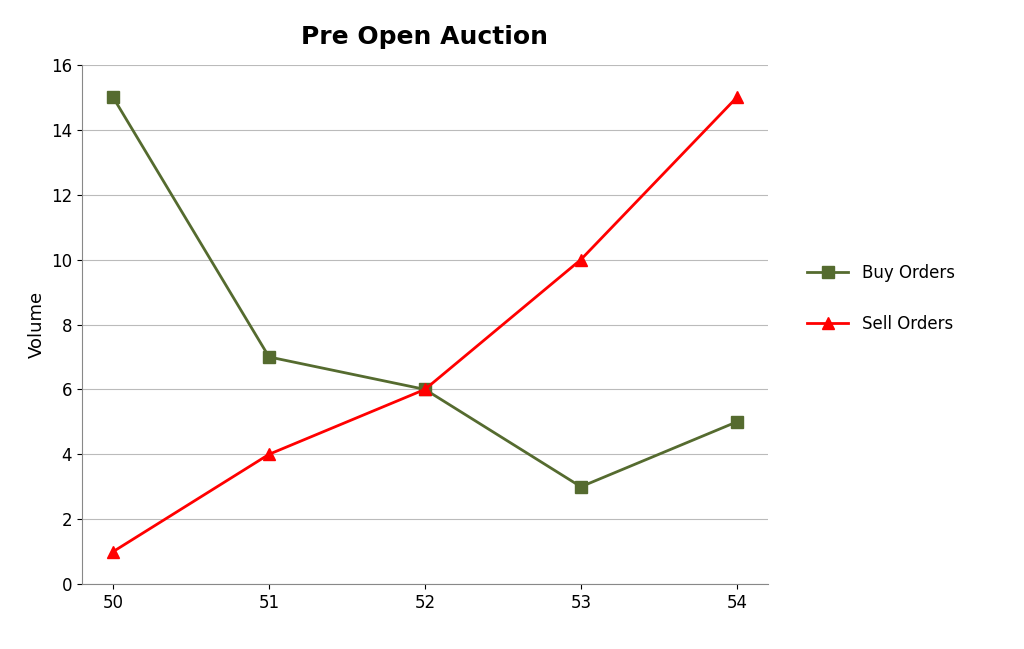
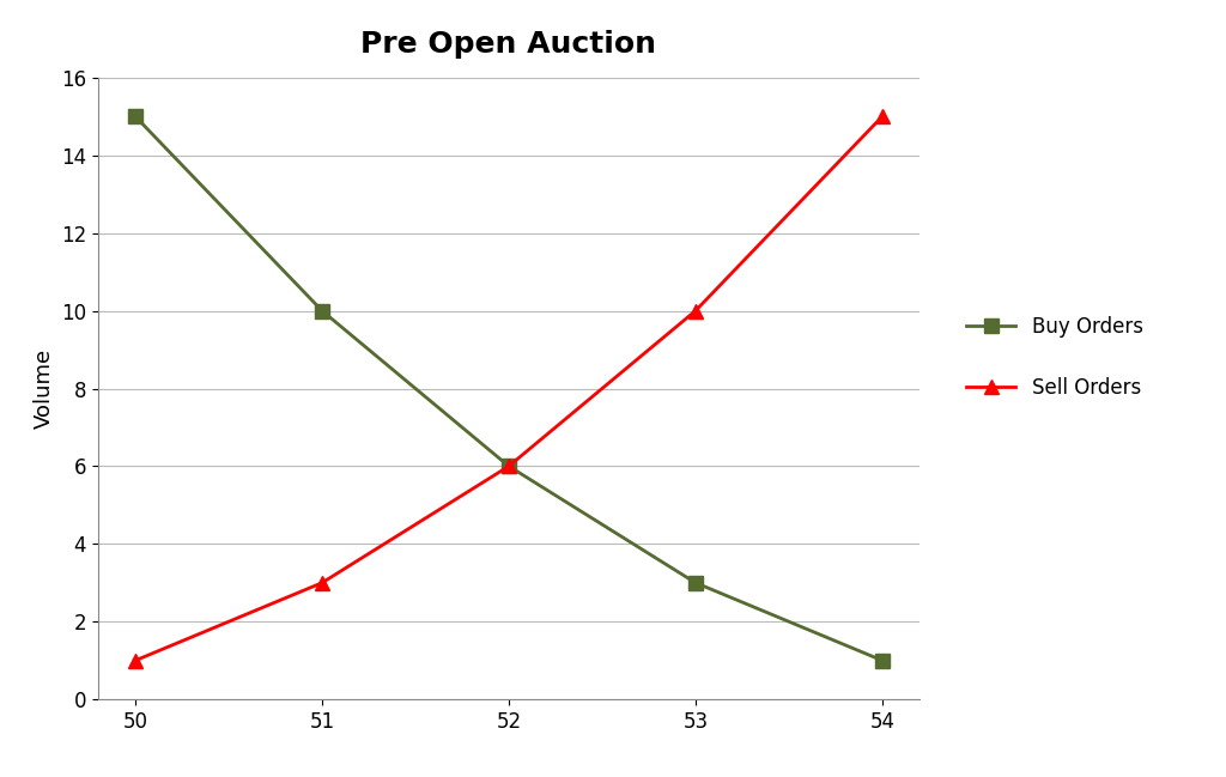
Buy Orders/51: 7 -> 10
Sell Orders/51: 4 -> 3
Buy Orders/54: 5 -> 1
